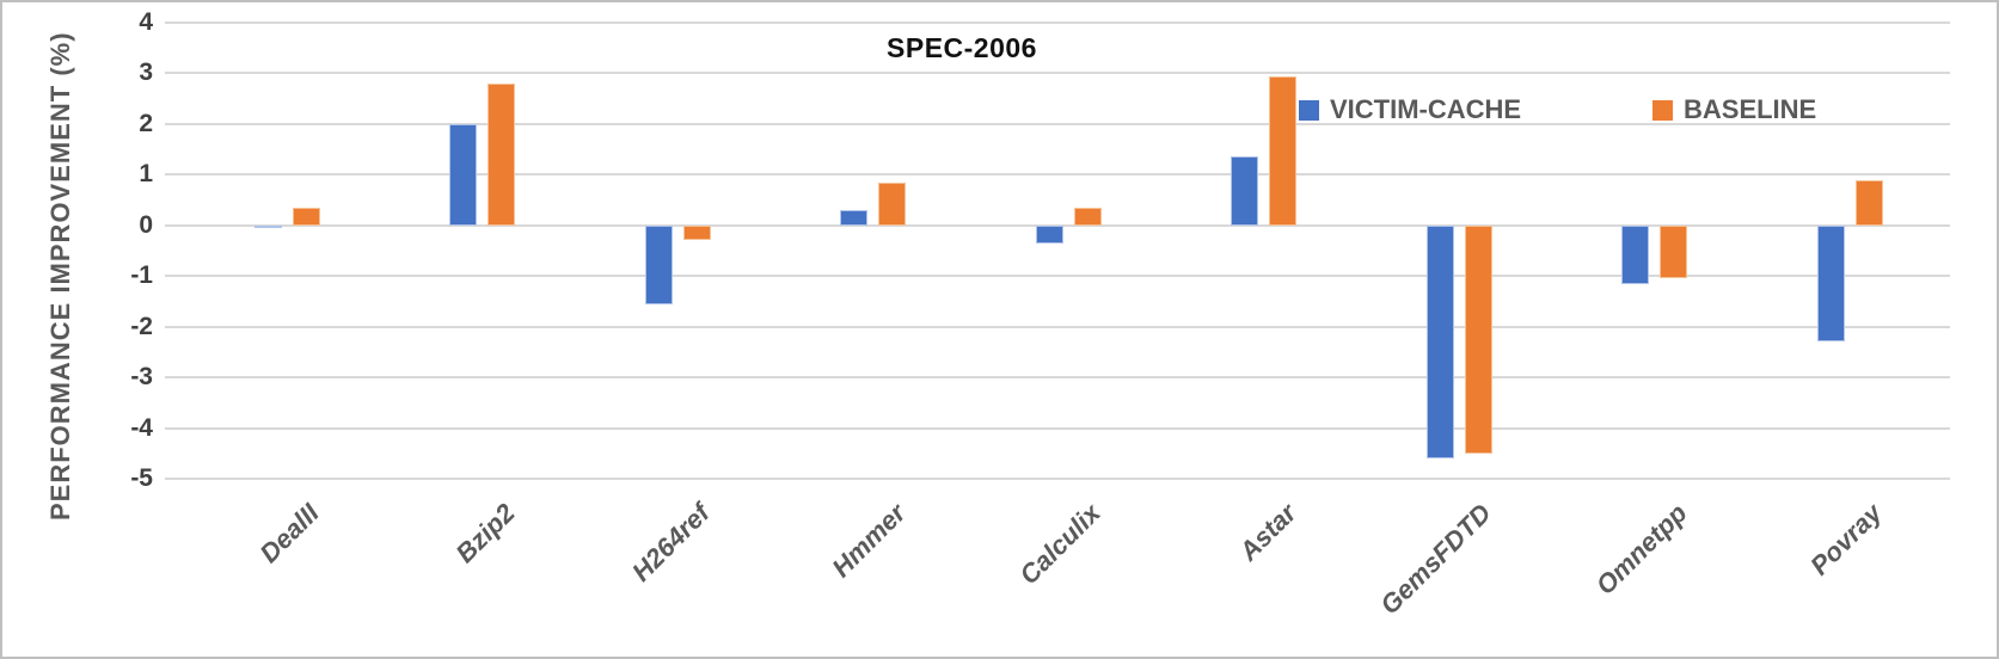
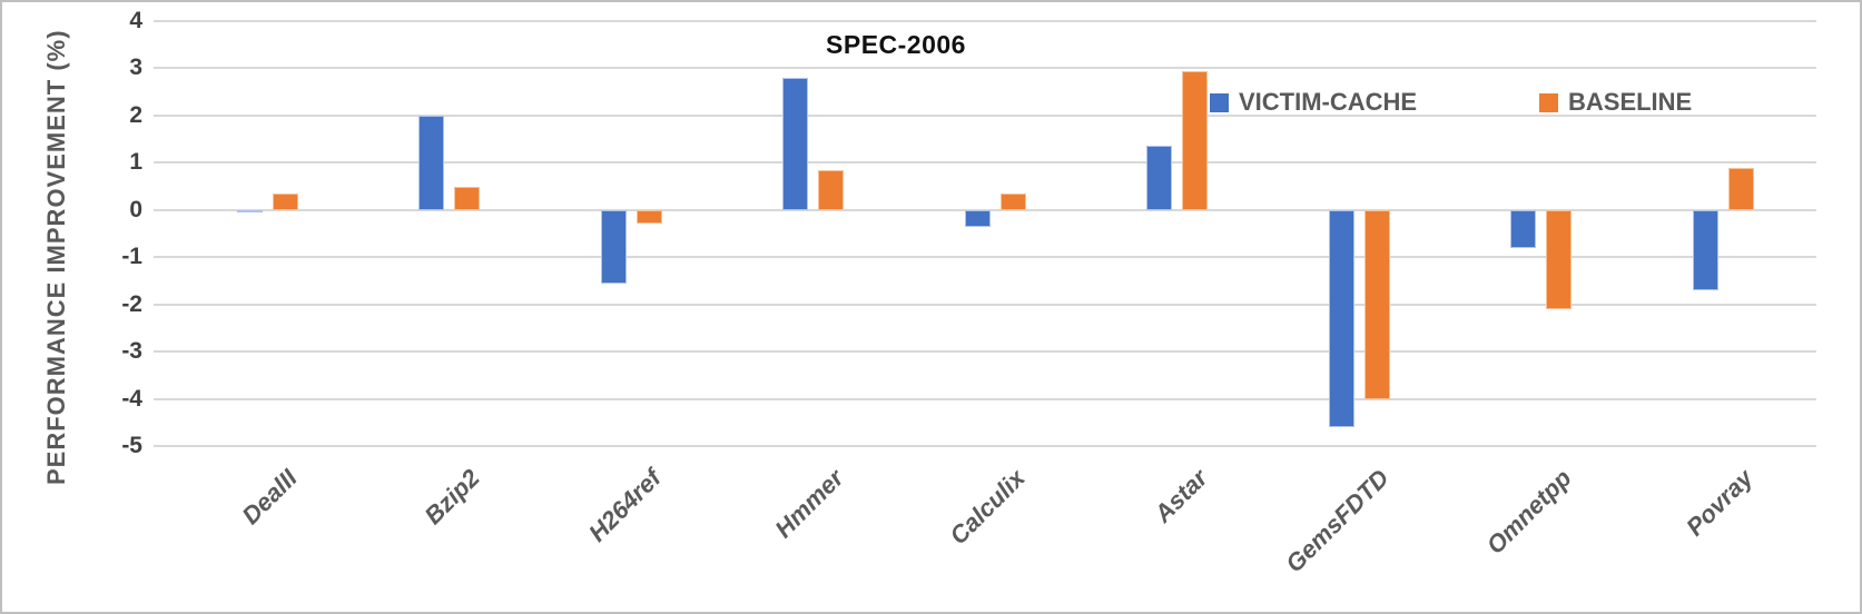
BASELINE/Bzip2: 2.8 -> 0.5
VICTIM-CACHE/Hmmer: 0.3 -> 2.8
BASELINE/GemsFDTD: -4.5 -> -4.0
VICTIM-CACHE/Omnetpp: -1.1 -> -0.8
BASELINE/Omnetpp: -1.1 -> -2.1
VICTIM-CACHE/Povray: -2.3 -> -1.7
